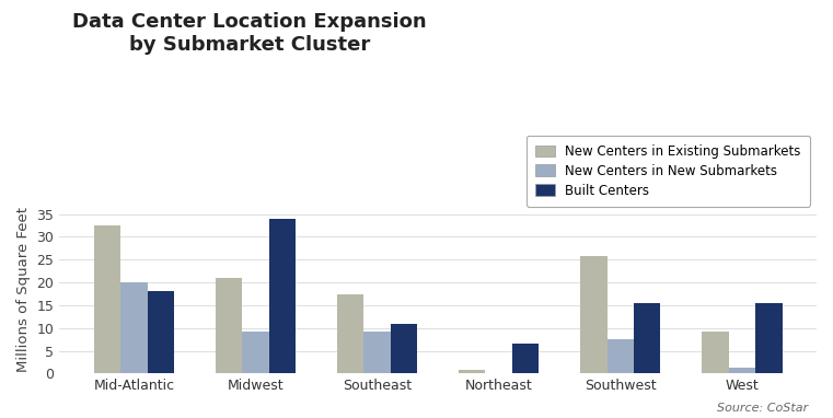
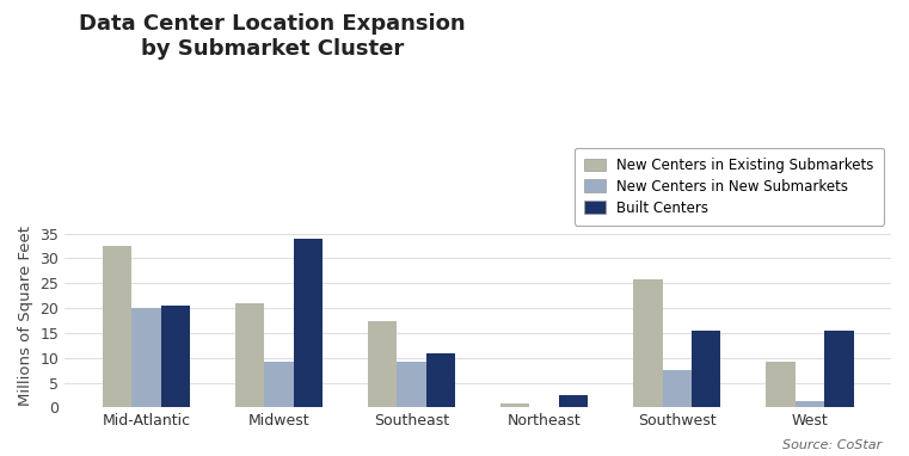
Built Centers/Mid-Atlantic: 18.0 -> 20.5
Built Centers/Northeast: 6.5 -> 2.5
